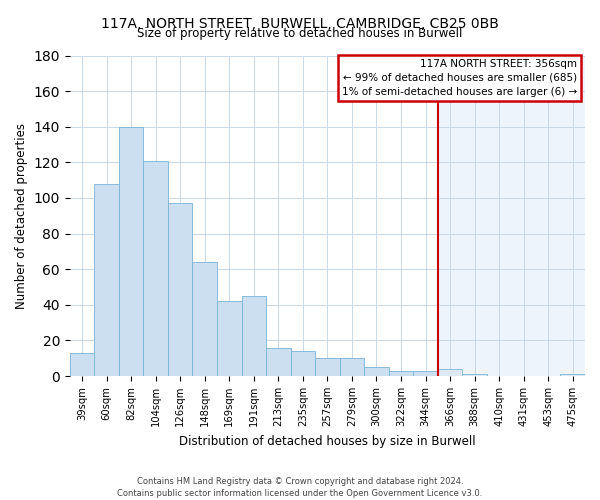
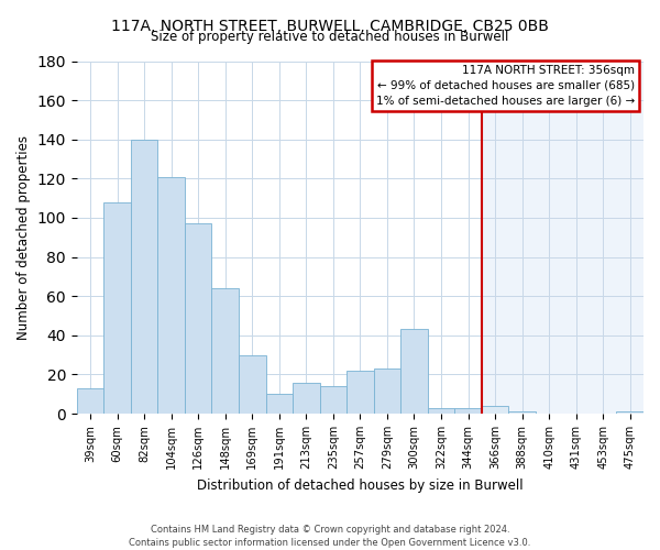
169sqm: 42 -> 30
191sqm: 45 -> 10
257sqm: 10 -> 22
279sqm: 10 -> 23
300sqm: 5 -> 43
